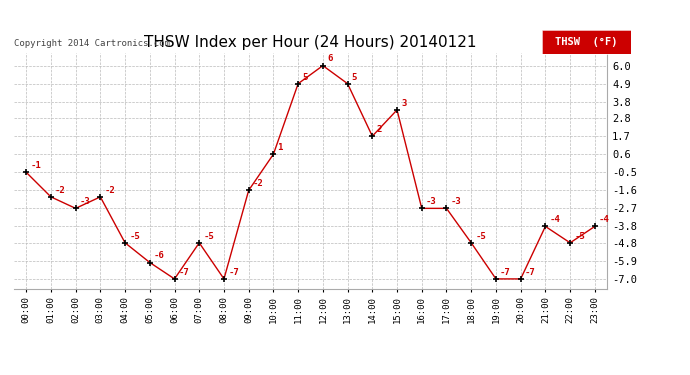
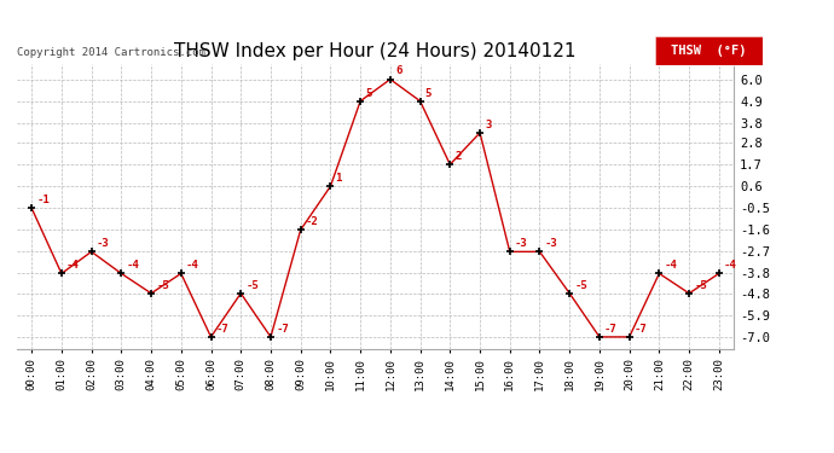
01:00: -2 -> -4
03:00: -2 -> -4
05:00: -6 -> -4
